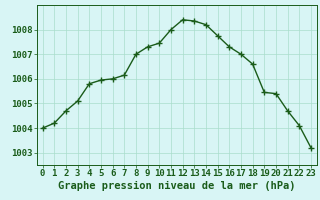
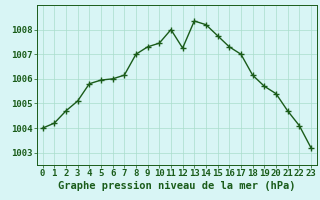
12: 1008.40 -> 1007.25
18: 1006.60 -> 1006.15
19: 1005.45 -> 1005.70
